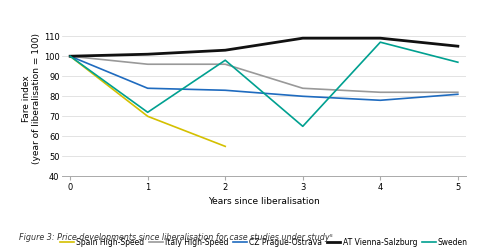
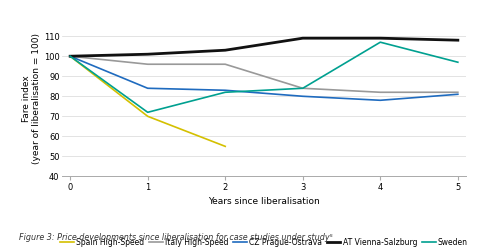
Sweden/2: 98 -> 82
Sweden/3: 65 -> 84
AT Vienna-Salzburg/5: 105 -> 108
